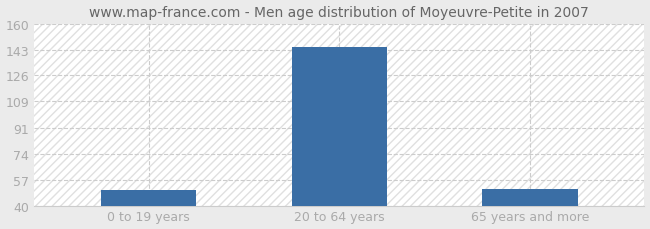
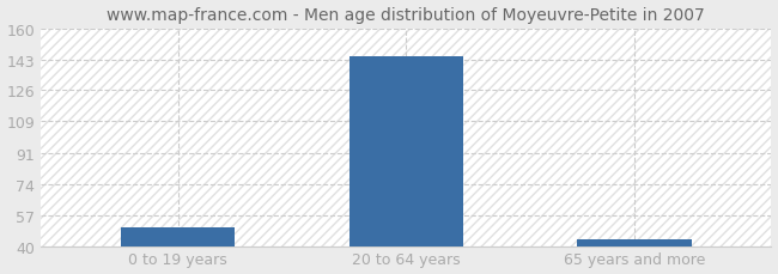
65 years and more: 51 -> 44
